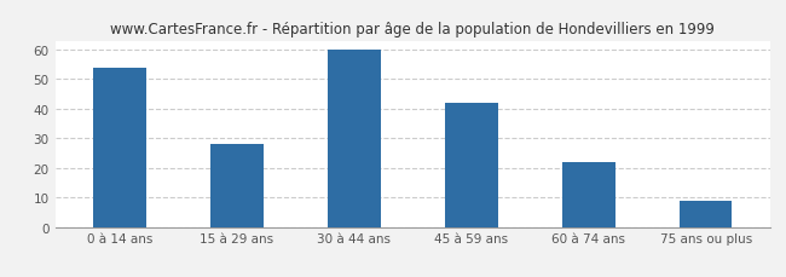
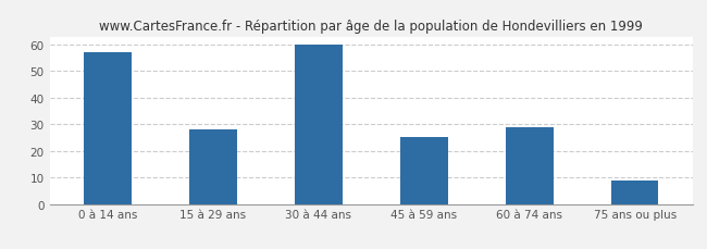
0 à 14 ans: 54 -> 57
45 à 59 ans: 42 -> 25
60 à 74 ans: 22 -> 29
